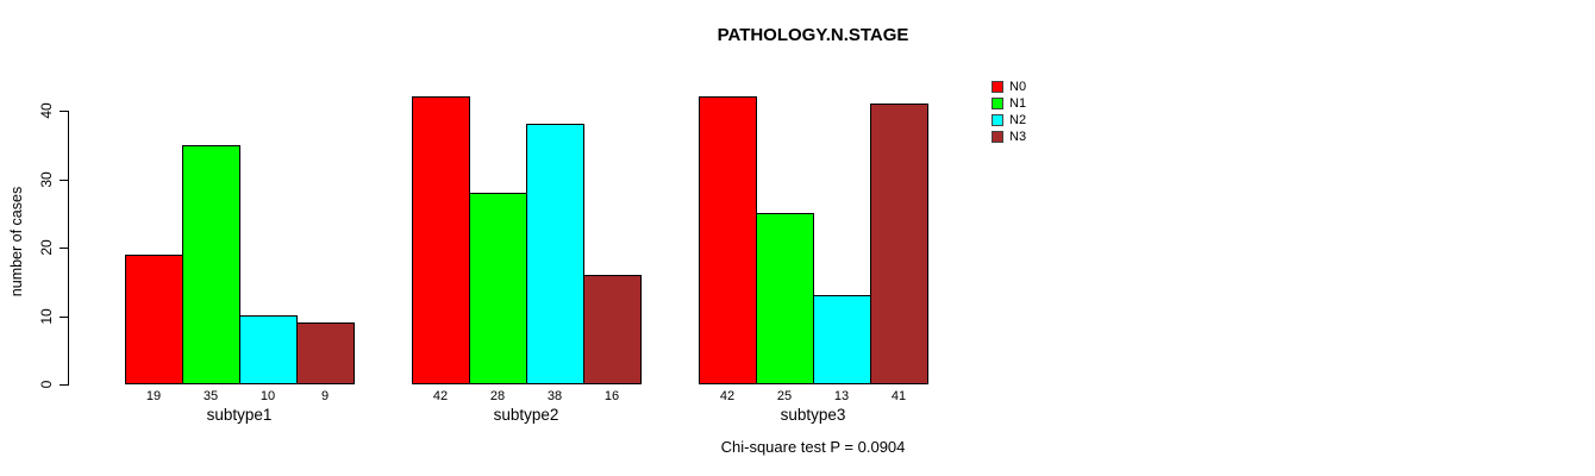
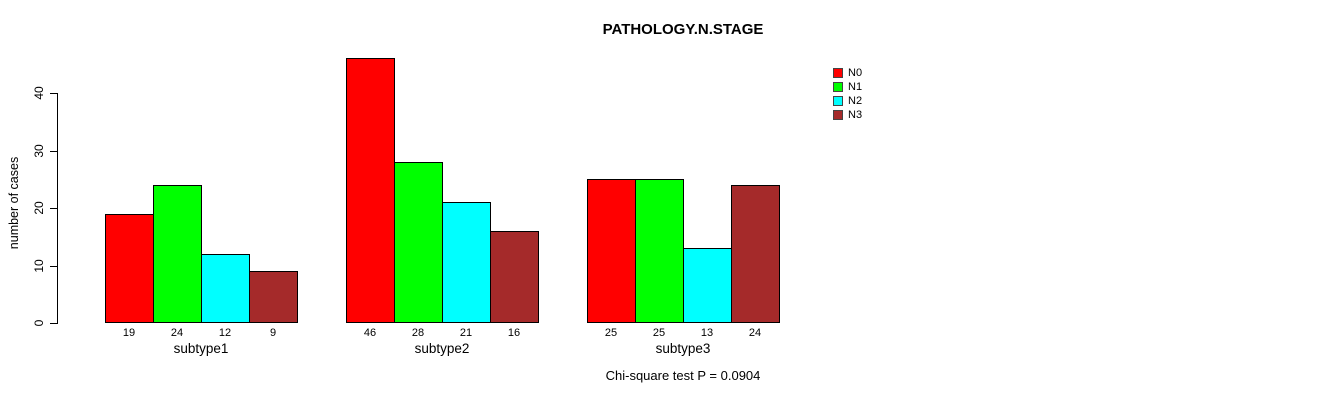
N1/subtype1: 35 -> 24
N2/subtype1: 10 -> 12
N0/subtype2: 42 -> 46
N2/subtype2: 38 -> 21
N0/subtype3: 42 -> 25
N3/subtype3: 41 -> 24
